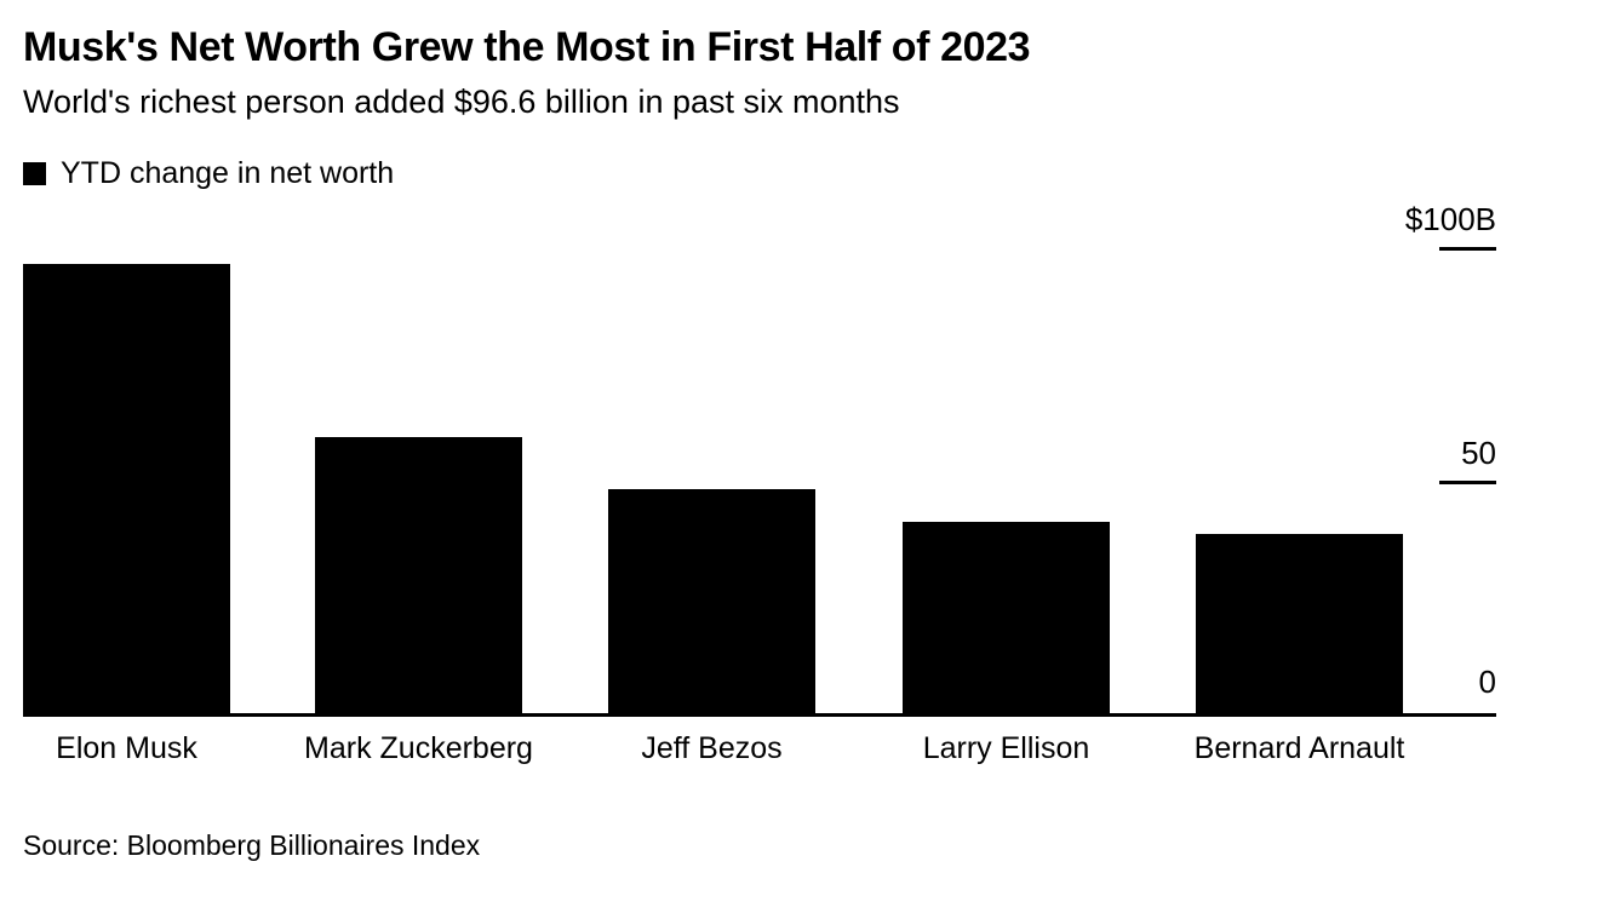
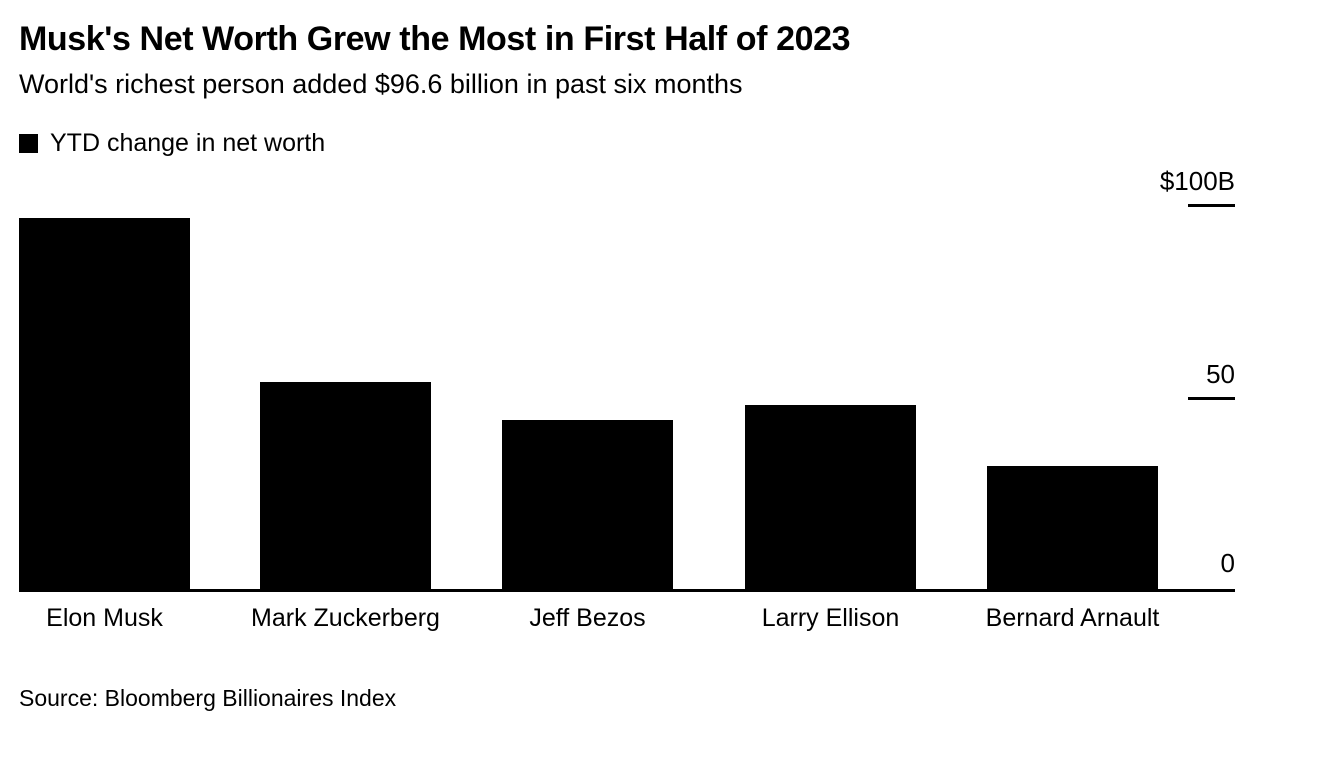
Mark Zuckerberg: $59B -> $54B
Jeff Bezos: $48B -> $44B
Larry Ellison: $41B -> $48B
Bernard Arnault: $39B -> $32B
